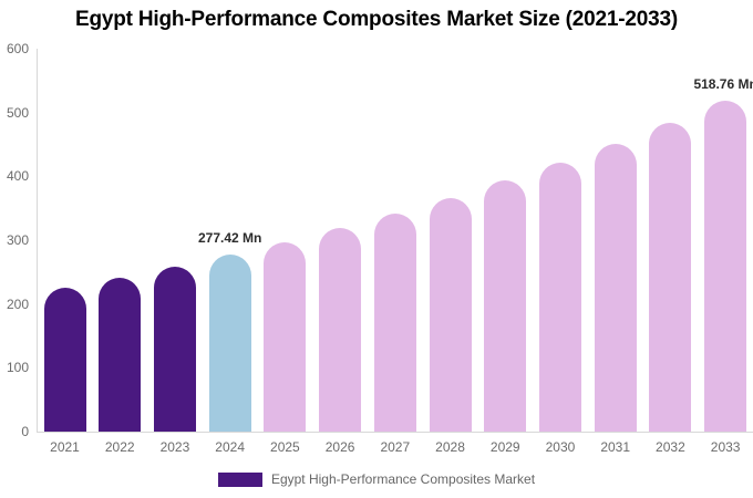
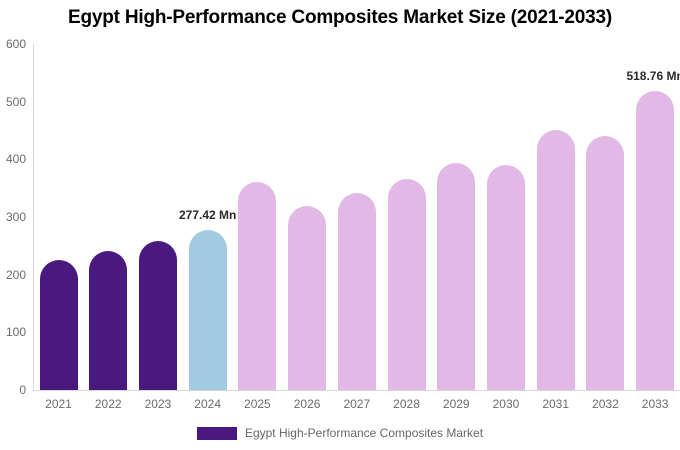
2025: 300 -> 360
2030: 420 -> 390
2032: 480 -> 440
